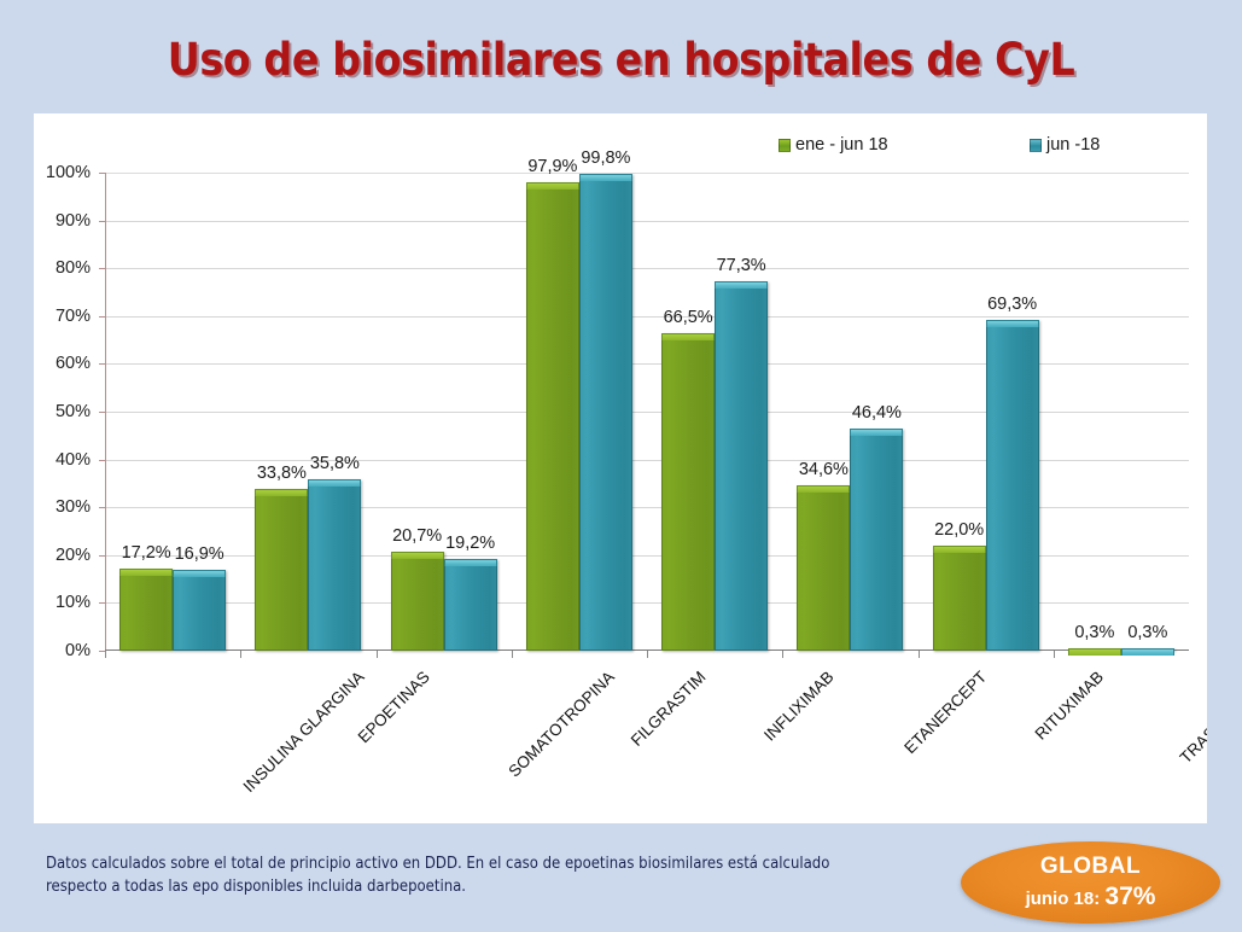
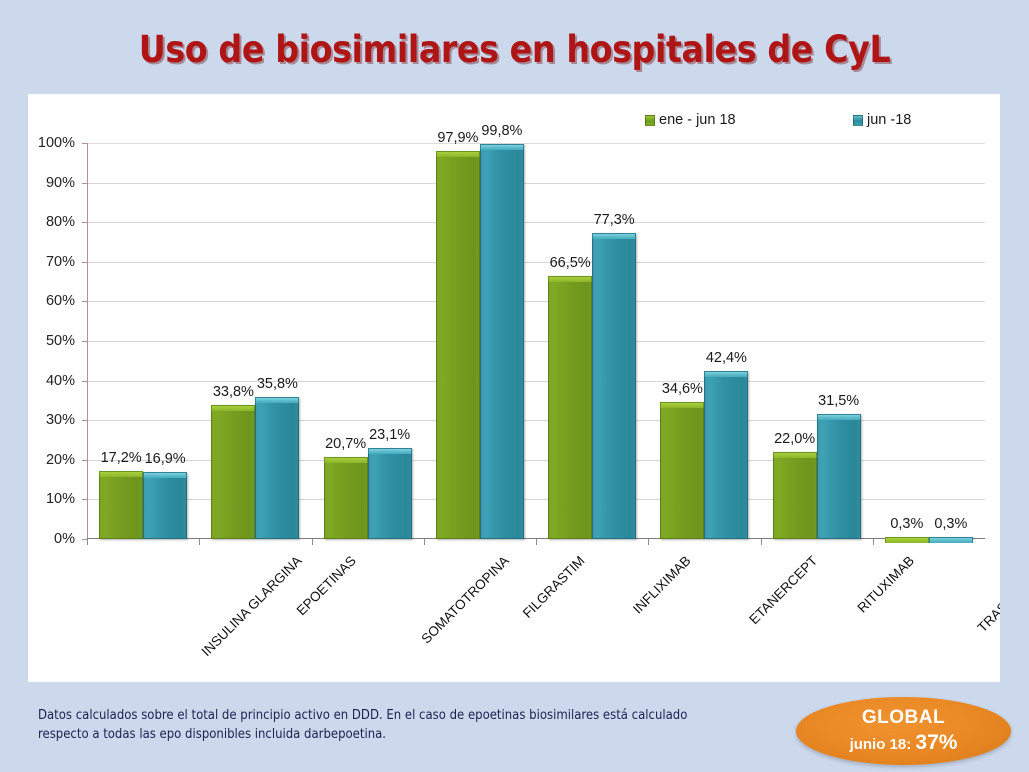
jun -18/SOMATOTROPINA: 19,2% -> 23,1%
jun -18/ETANERCEPT: 46,4% -> 42,4%
jun -18/RITUXIMAB: 69,3% -> 31,5%
